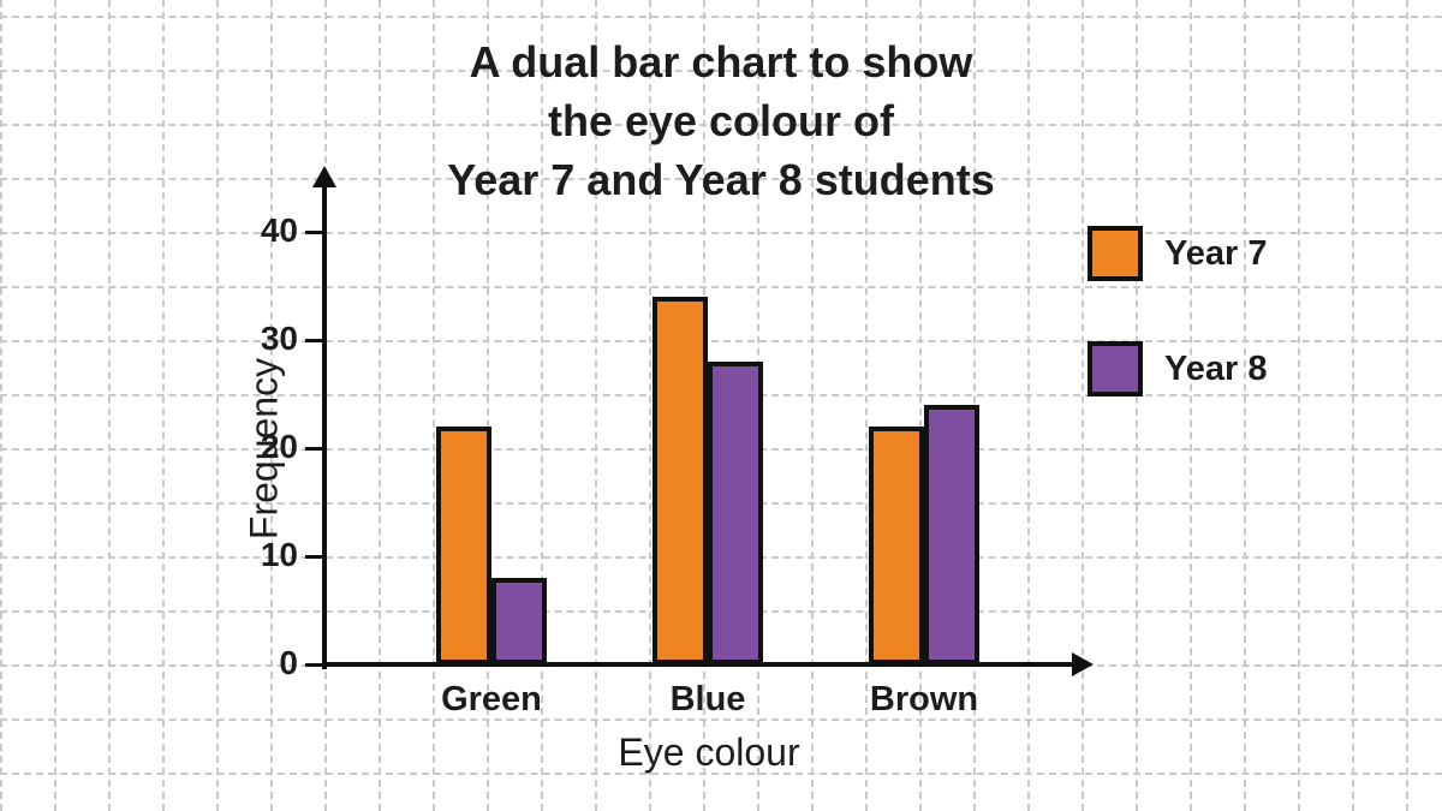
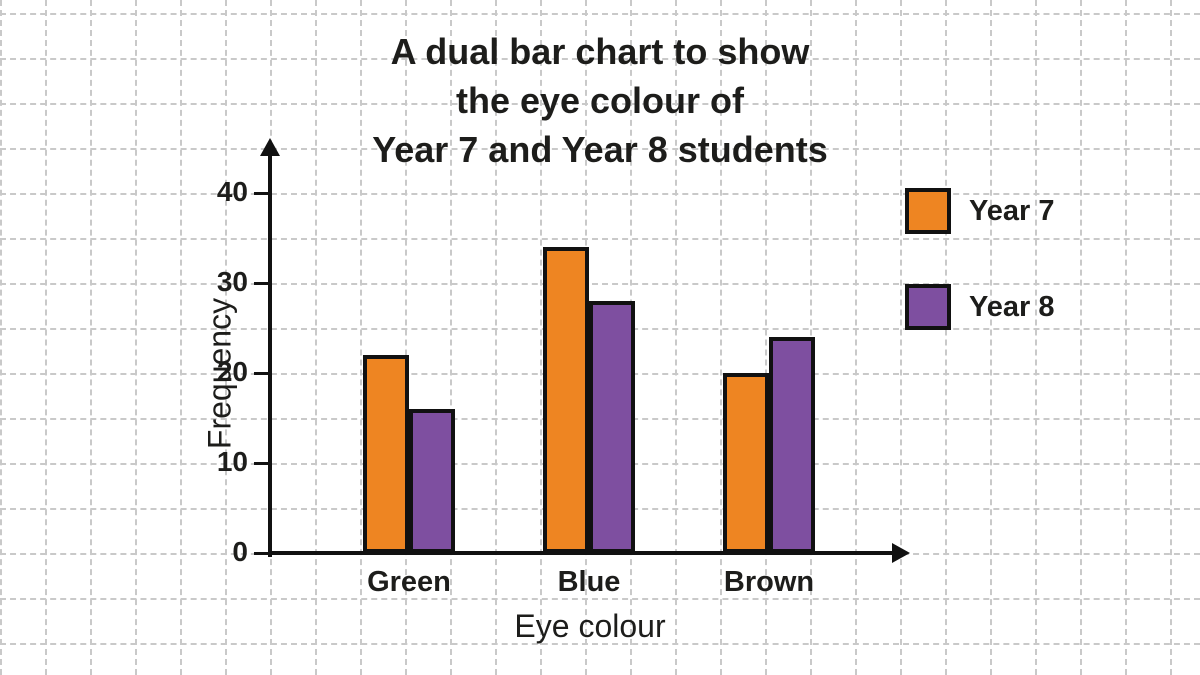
Year 8/Green: 8 -> 16
Year 7/Brown: 22 -> 20
